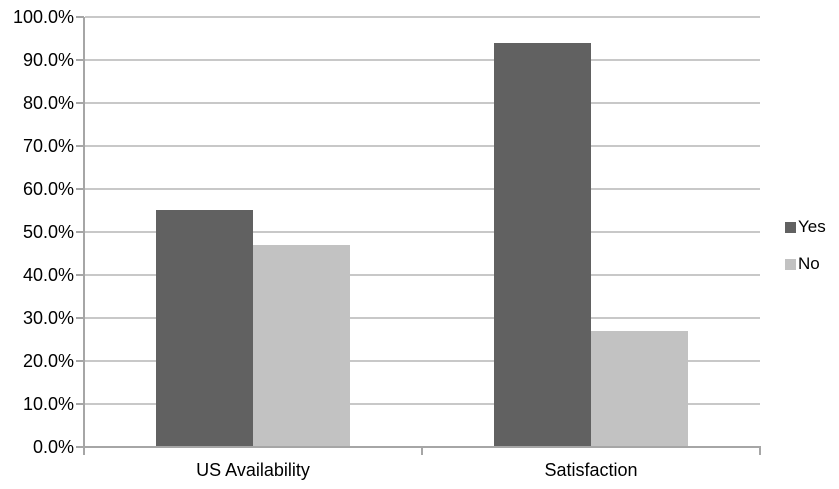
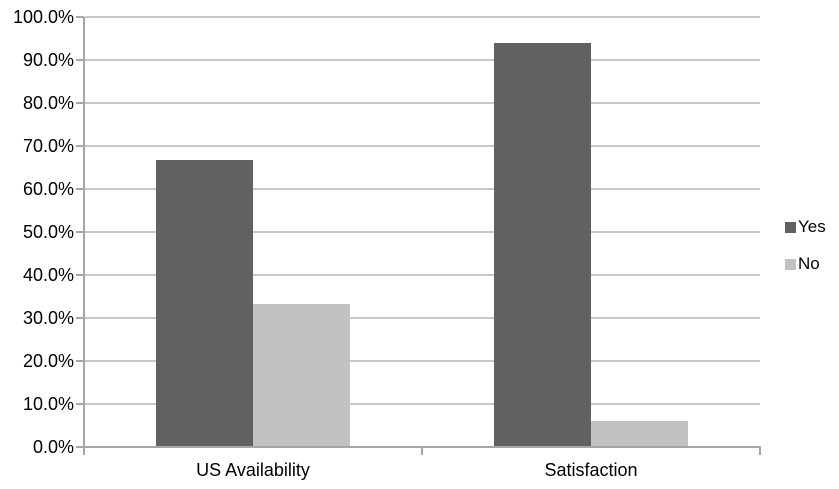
Yes/US Availability: 55% -> 67%
No/US Availability: 47% -> 33%
No/Satisfaction: 27% -> 6%
